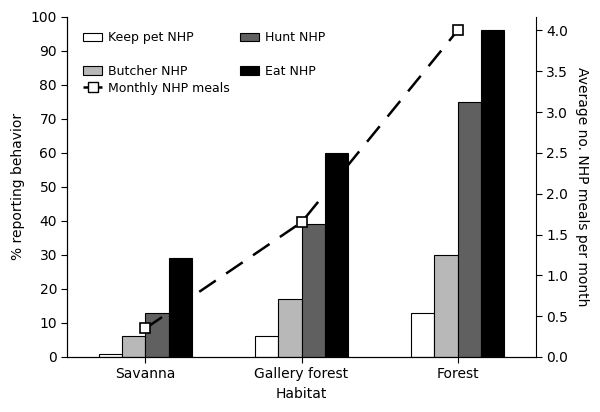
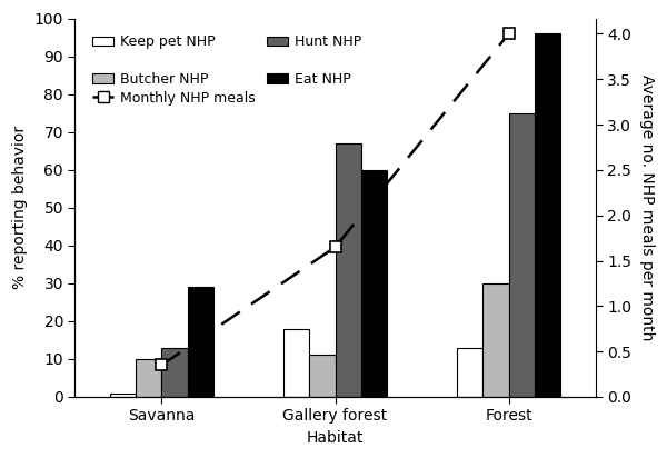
Butcher NHP/Savanna: 6 -> 10
Keep pet NHP/Gallery forest: 6 -> 18
Butcher NHP/Gallery forest: 17 -> 11
Hunt NHP/Gallery forest: 39 -> 67
